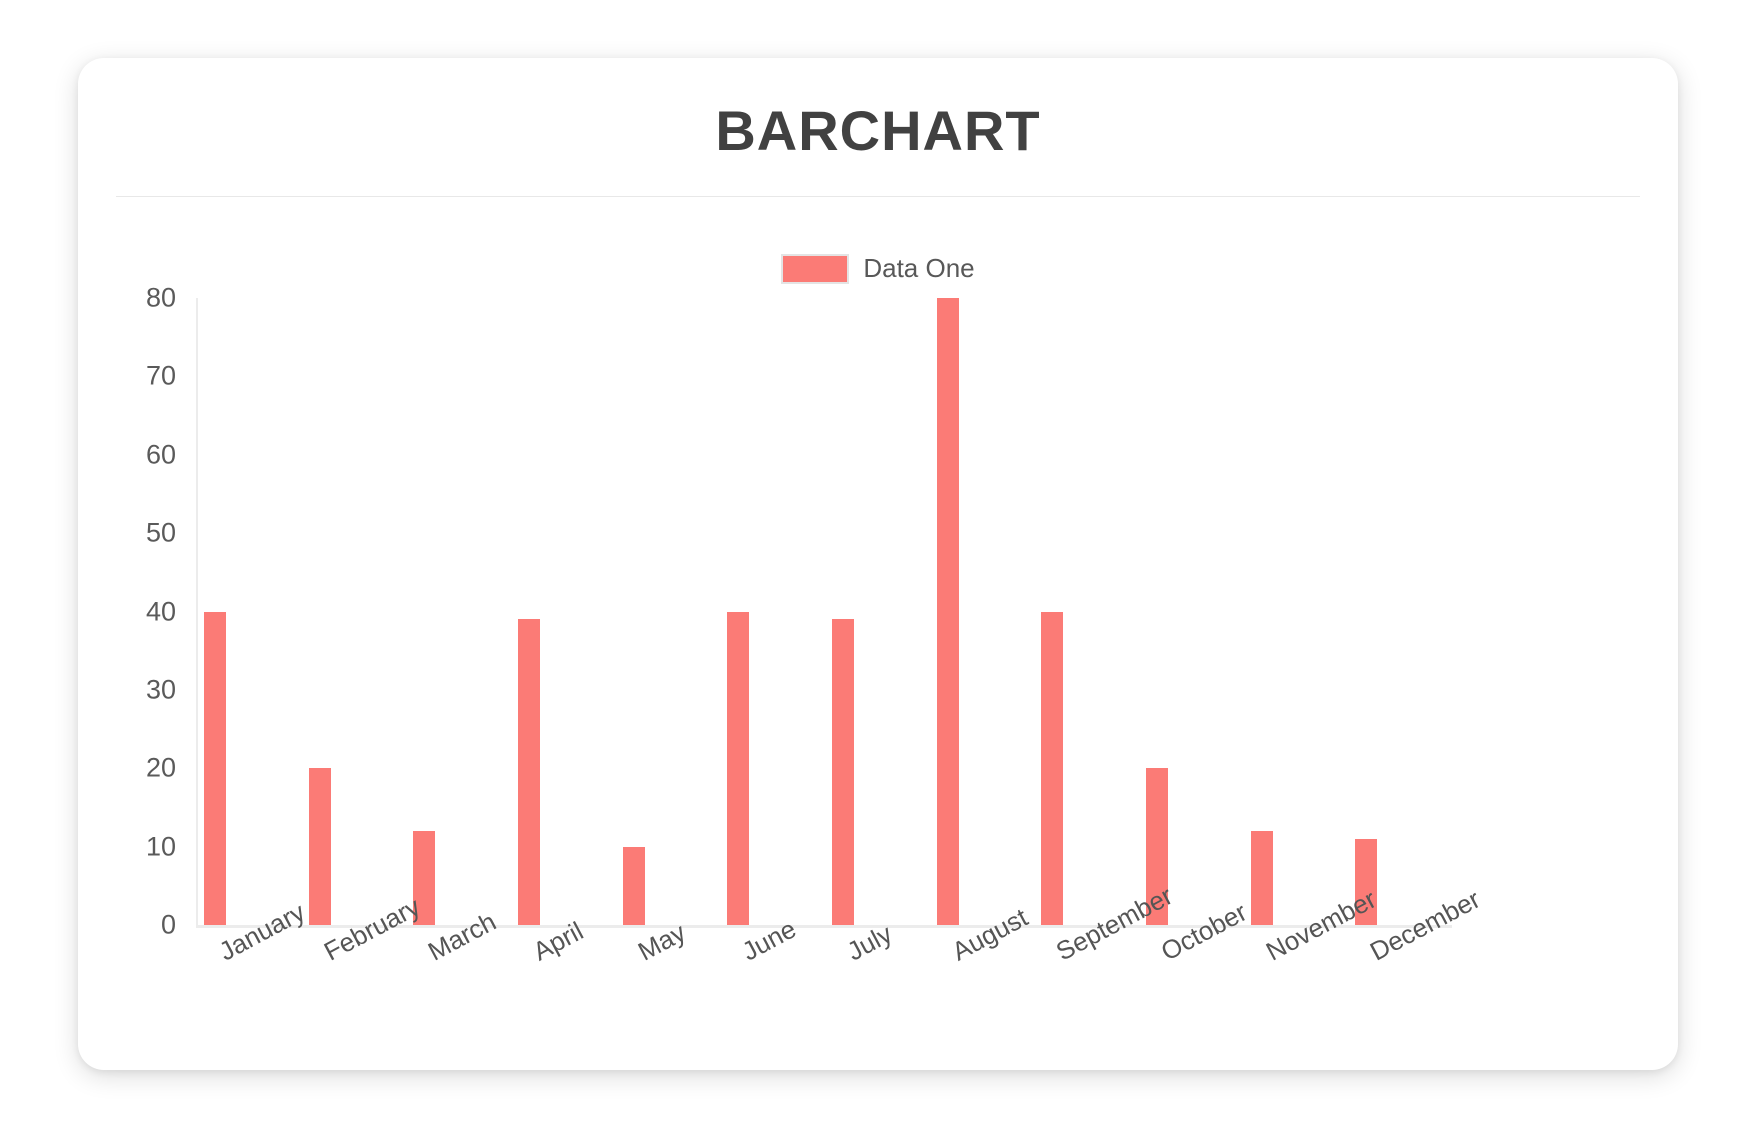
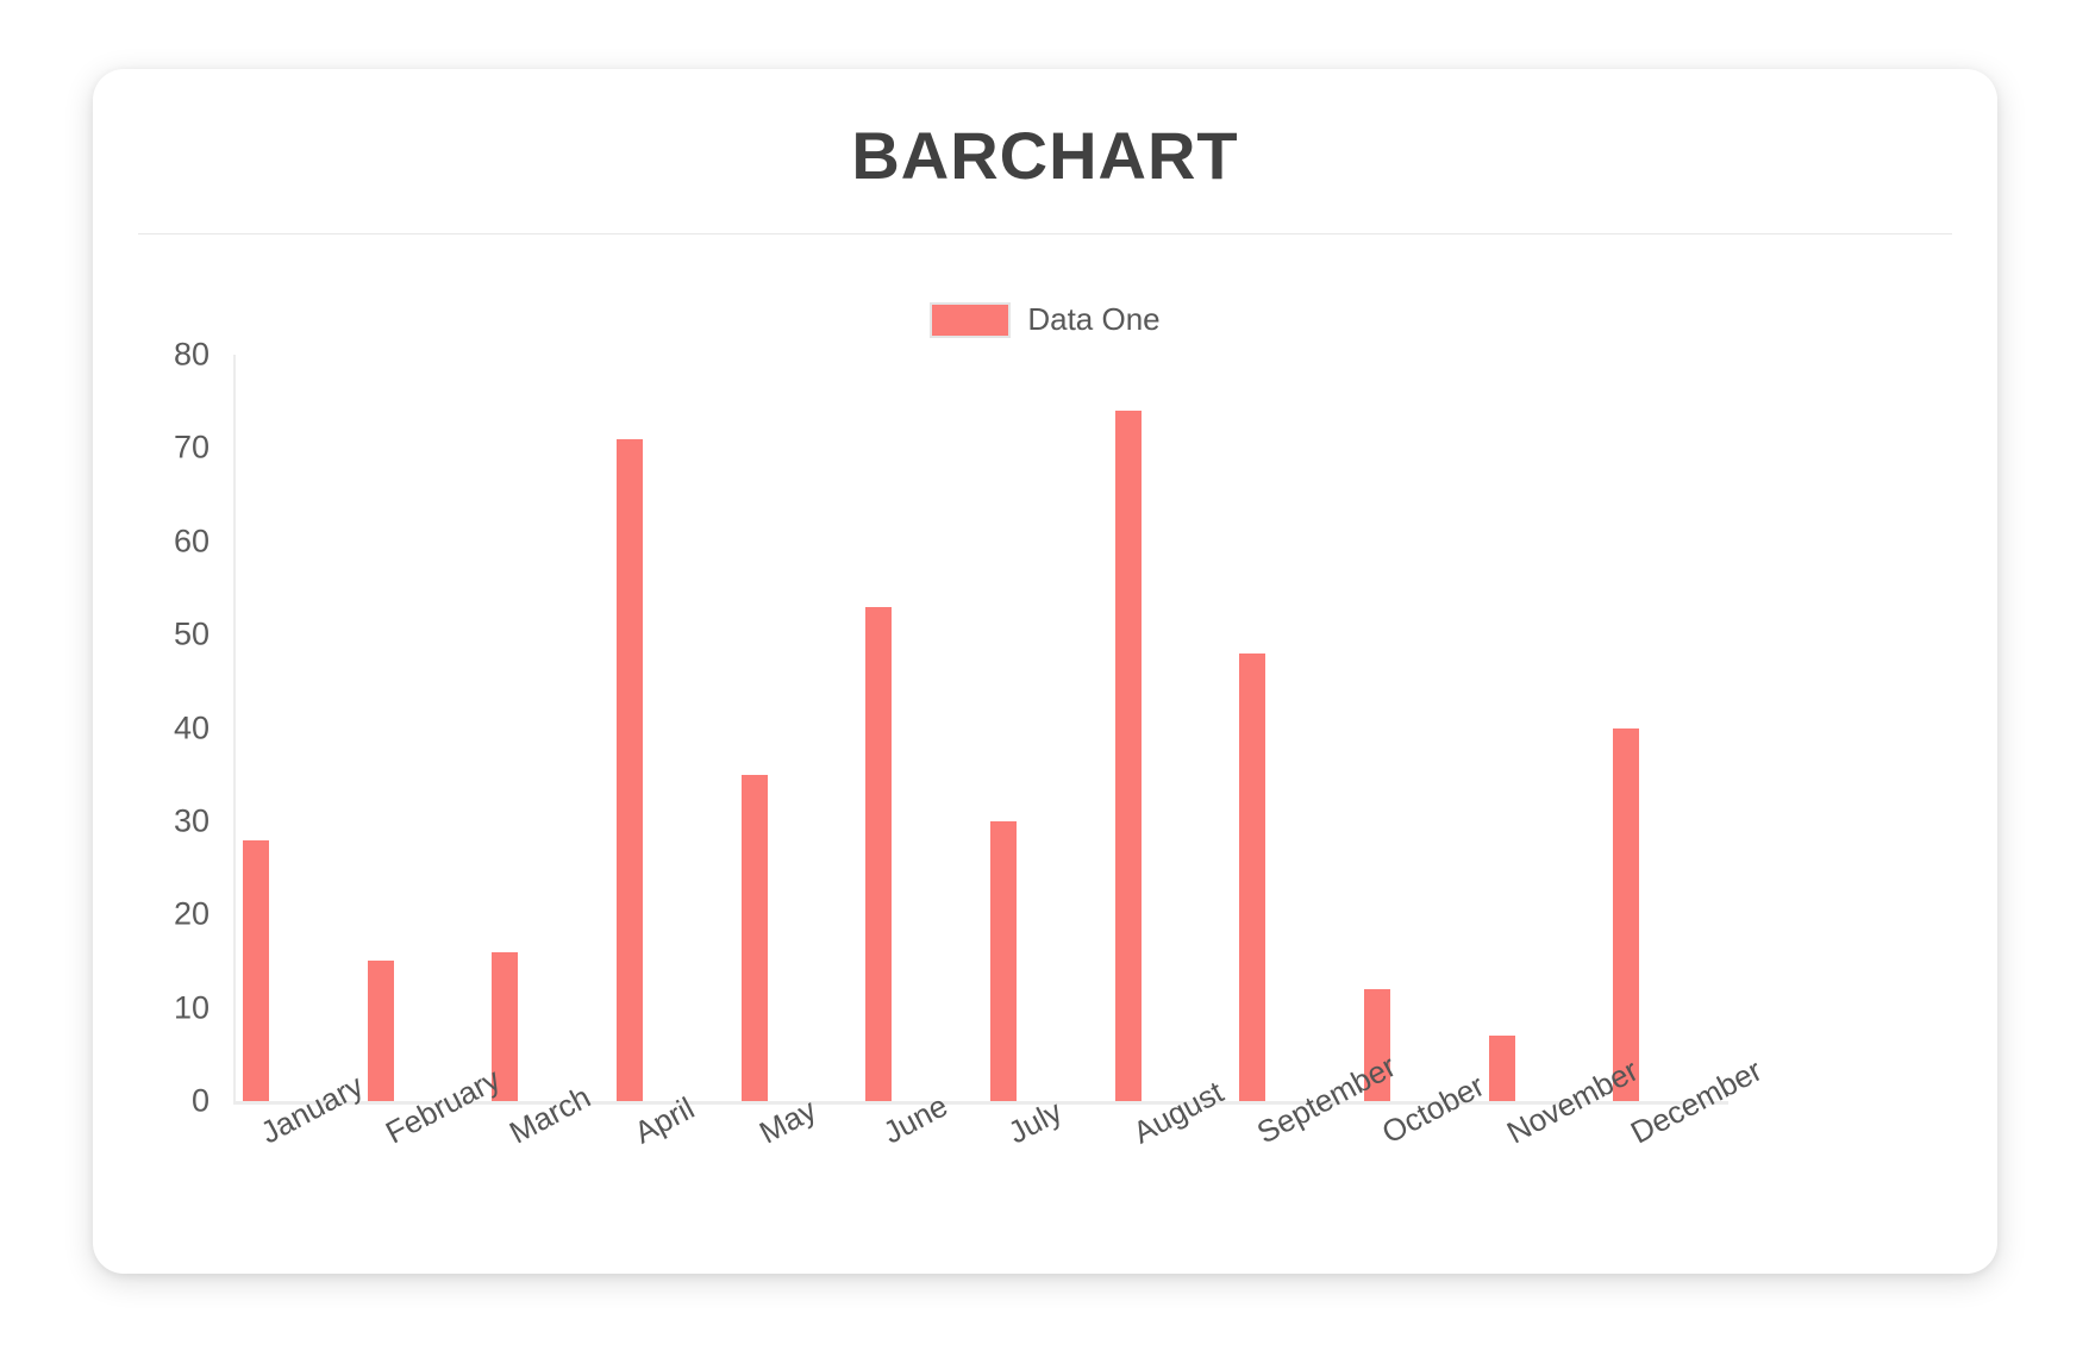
January: 40 -> 28
February: 20 -> 15
March: 12 -> 16
April: 39 -> 71
May: 10 -> 35
June: 40 -> 53
July: 39 -> 30
August: 80 -> 74
September: 40 -> 48
October: 20 -> 12
November: 12 -> 7
December: 11 -> 40
